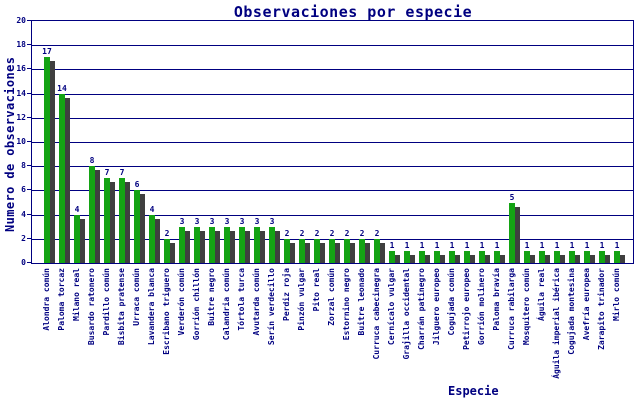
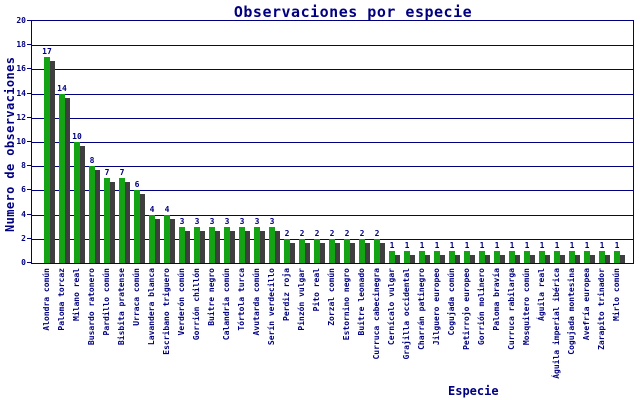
Milano real: 4 -> 10
Escribano triguero: 2 -> 4
Curruca rabilarga: 5 -> 1
